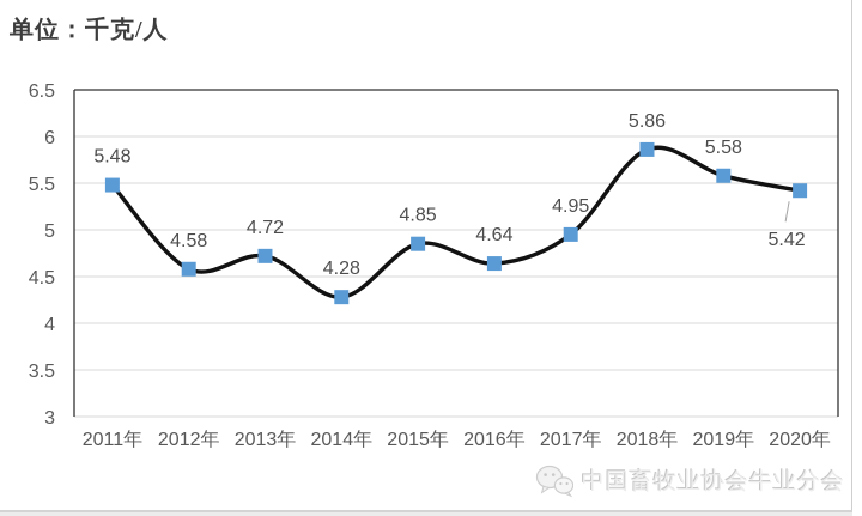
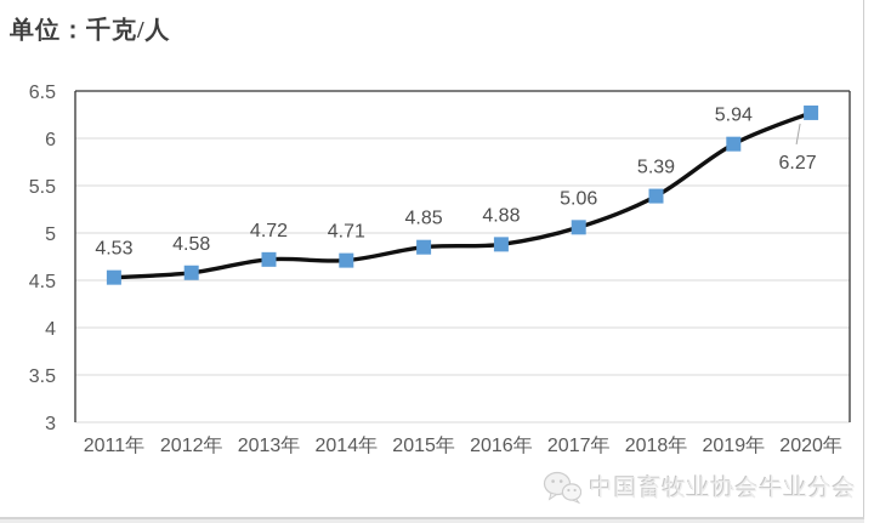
2011年: 5.48 -> 4.53
2014年: 4.28 -> 4.71
2016年: 4.64 -> 4.88
2017年: 4.95 -> 5.06
2018年: 5.86 -> 5.39
2019年: 5.58 -> 5.94
2020年: 5.42 -> 6.27
